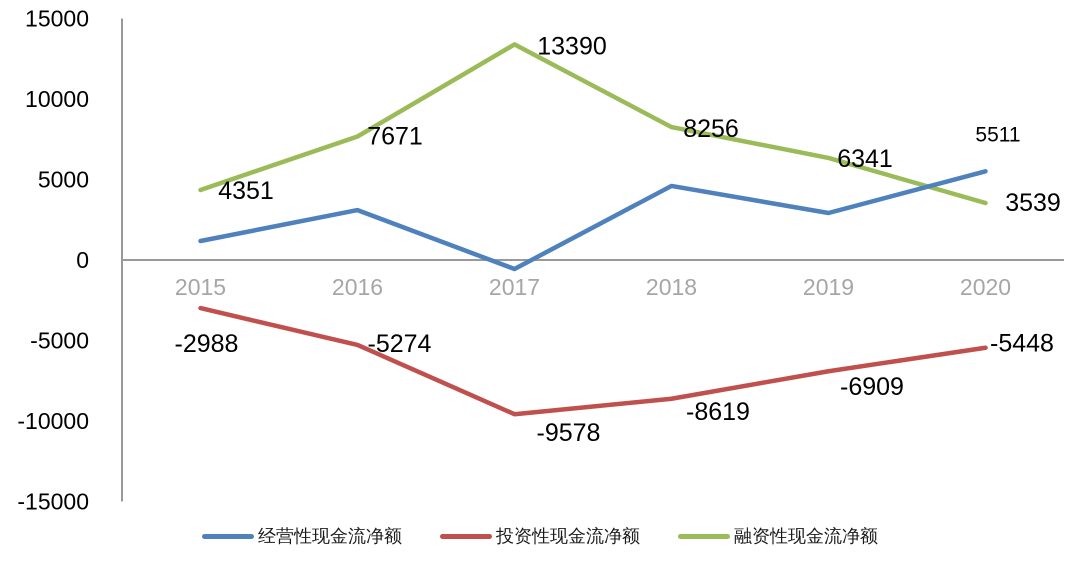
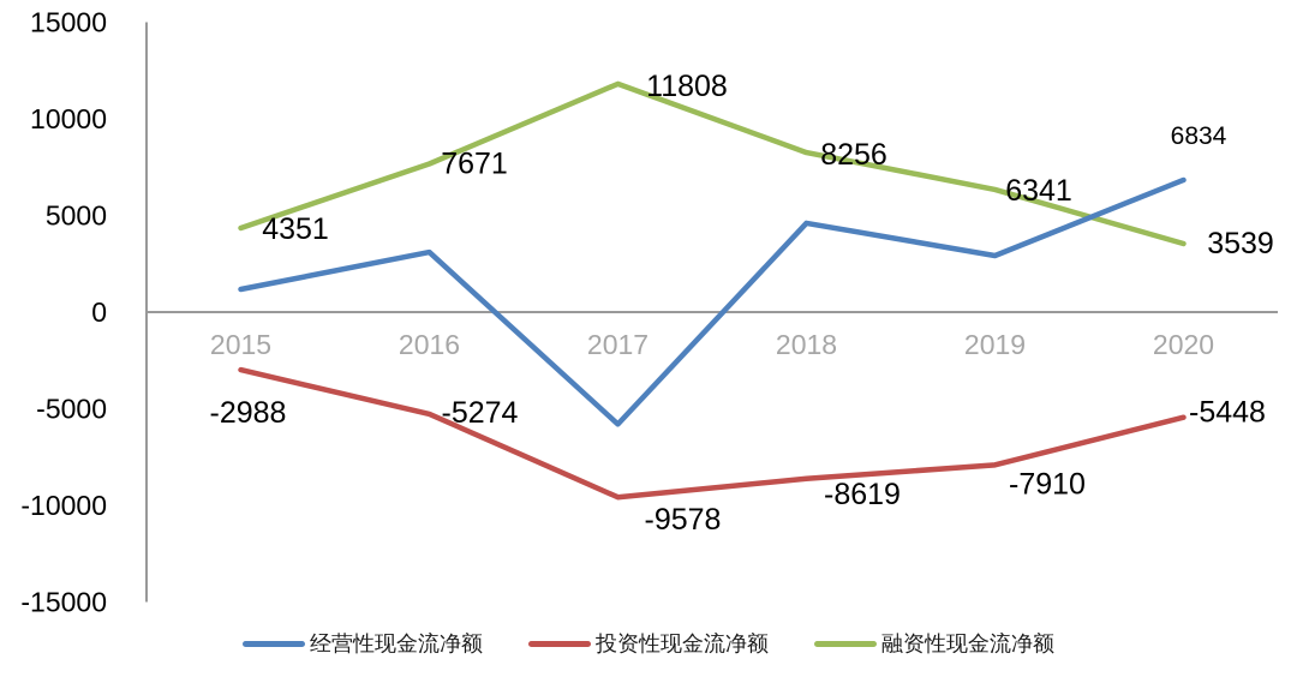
经营性现金流净额/2017: -600 -> -5800
融资性现金流净额/2017: 13390 -> 11808
投资性现金流净额/2019: -6909 -> -7910
经营性现金流净额/2020: 5511 -> 6834
